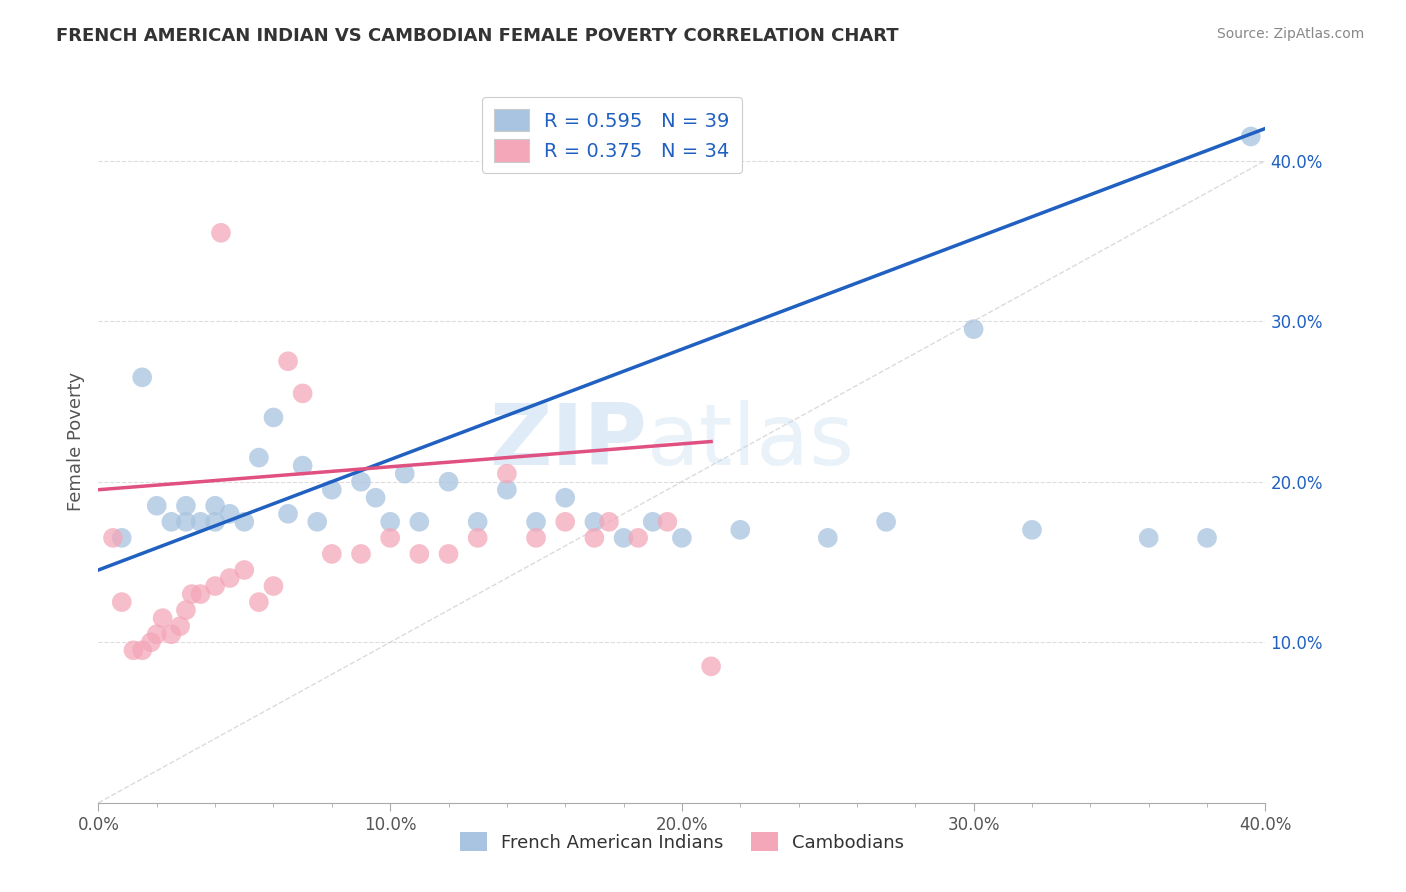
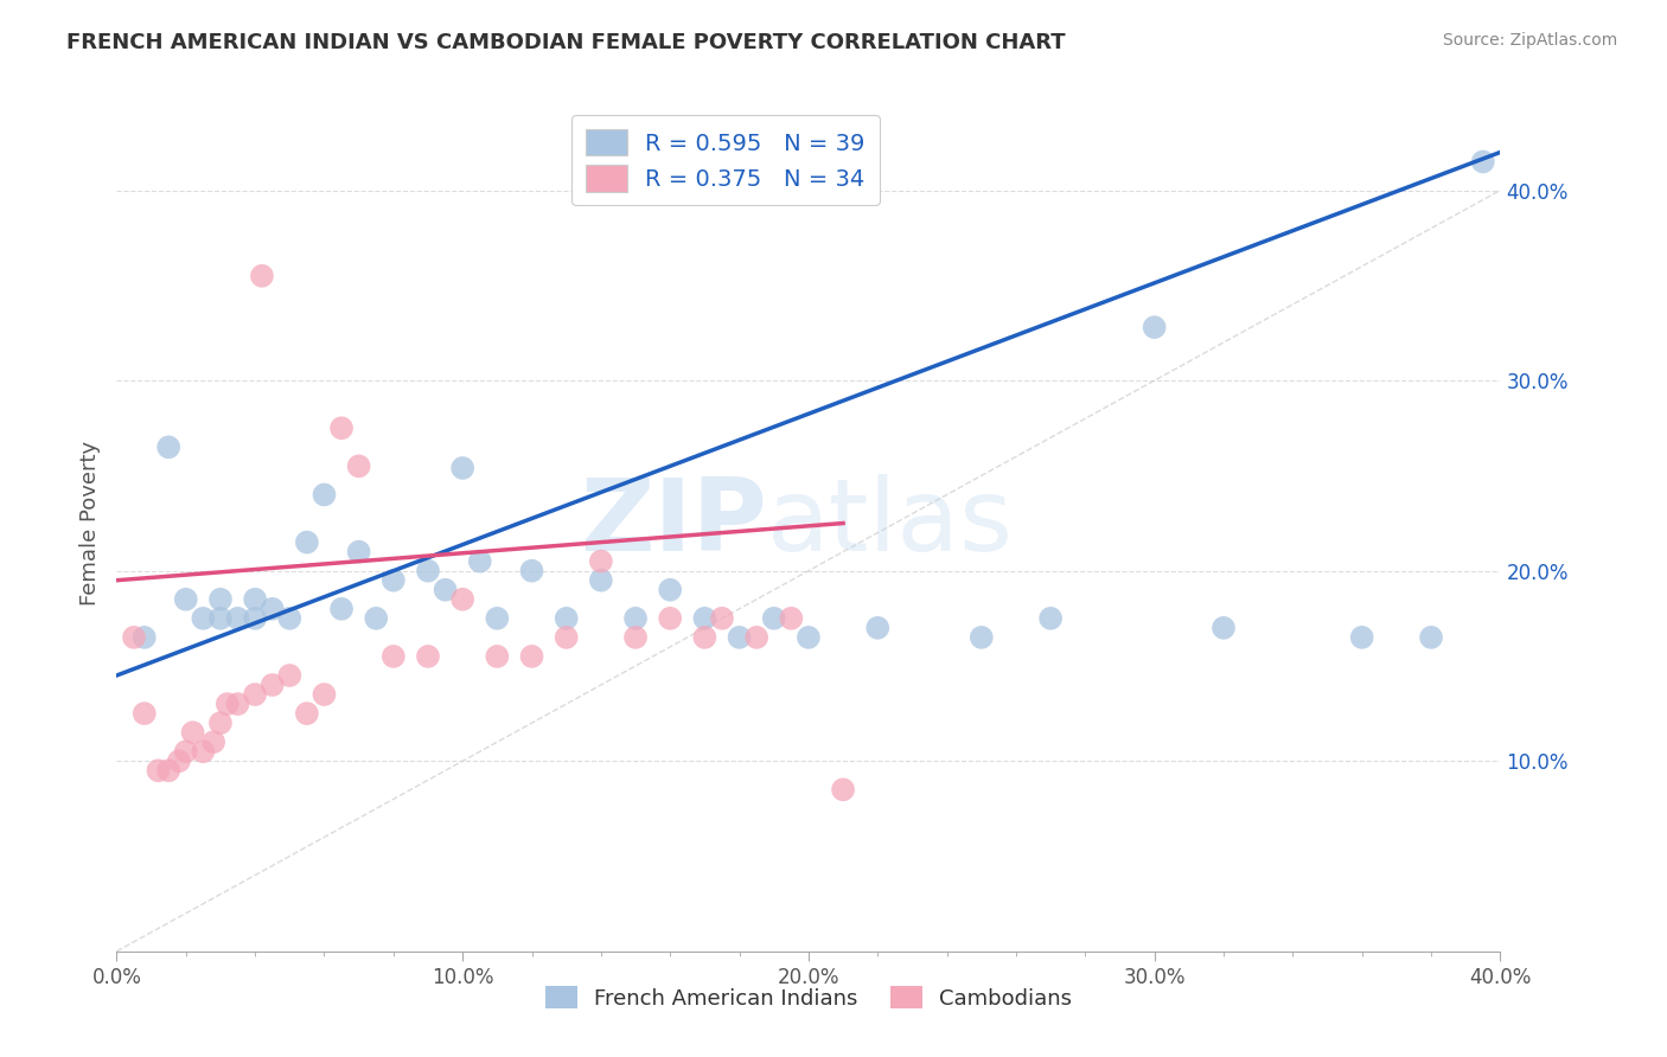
French American Indians/10.0%: 17.5% -> 25.4%
Cambodians/10.0%: 16.5% -> 18.5%
French American Indians/30.0%: 29.5% -> 32.8%
